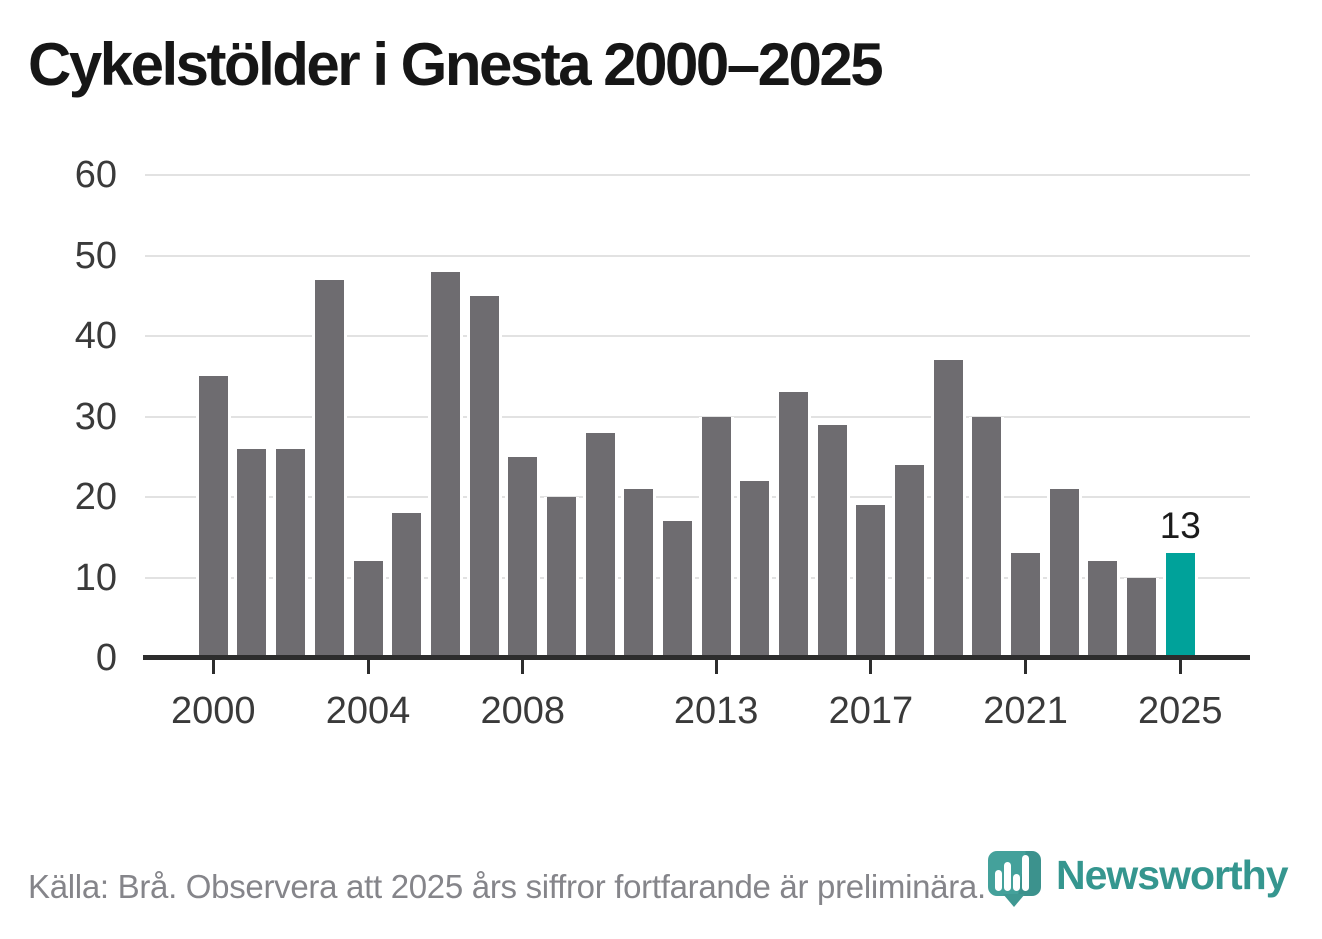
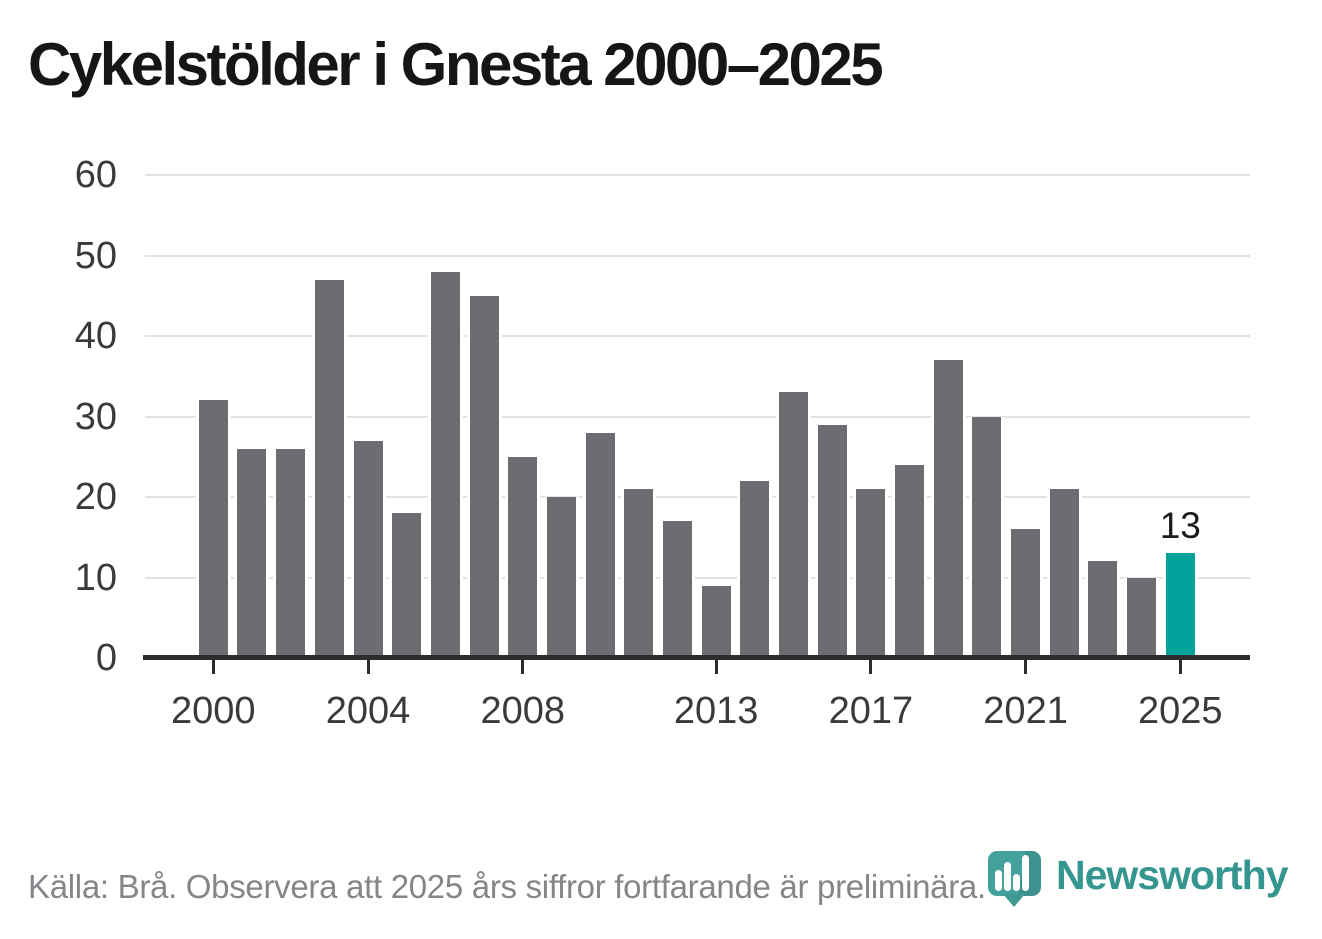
2000: 35 -> 32
2004: 12 -> 27
2013: 30 -> 9
2017: 19 -> 21
2021: 13 -> 16
